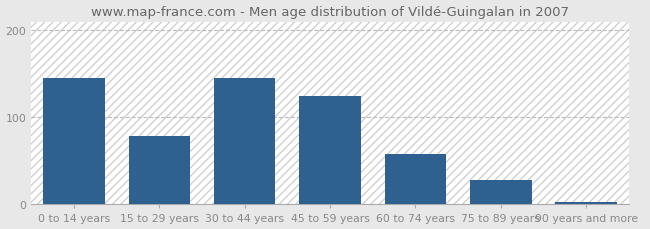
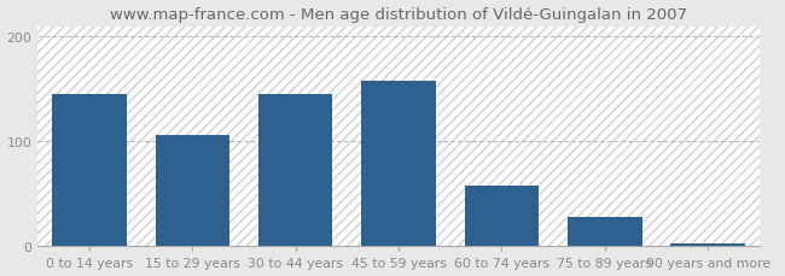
15 to 29 years: 78 -> 106
45 to 59 years: 125 -> 158
